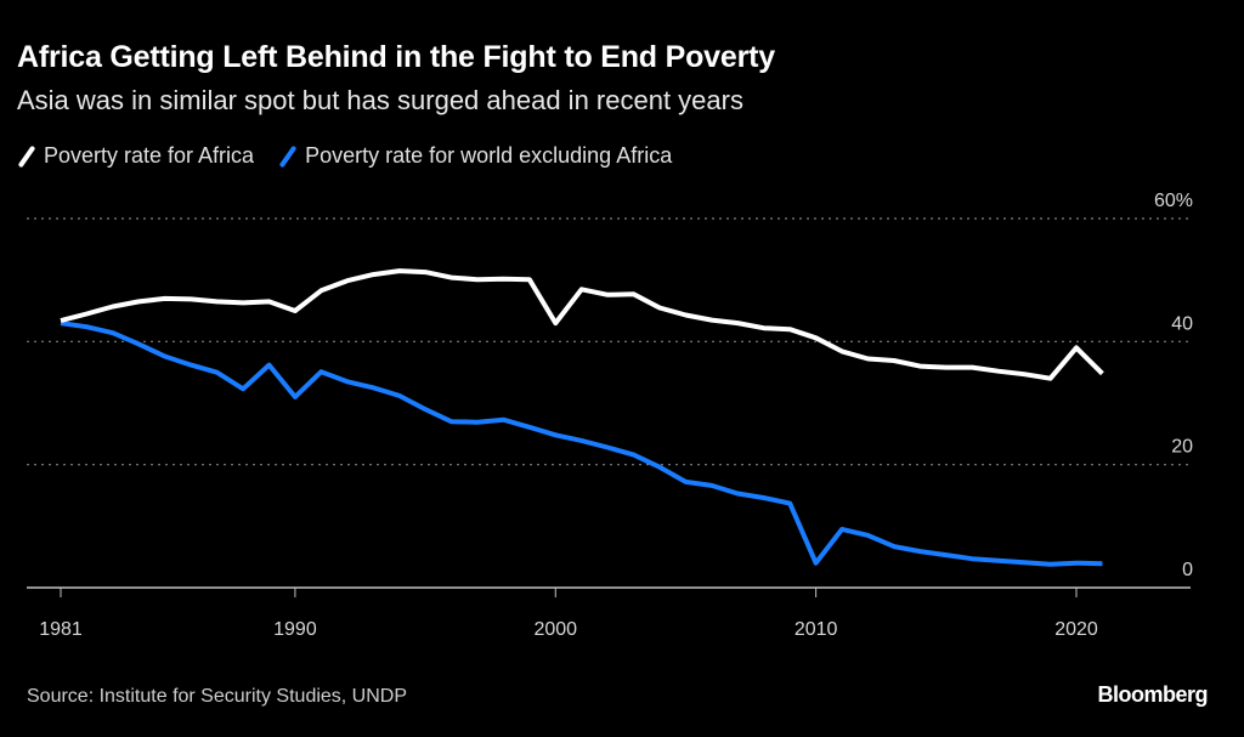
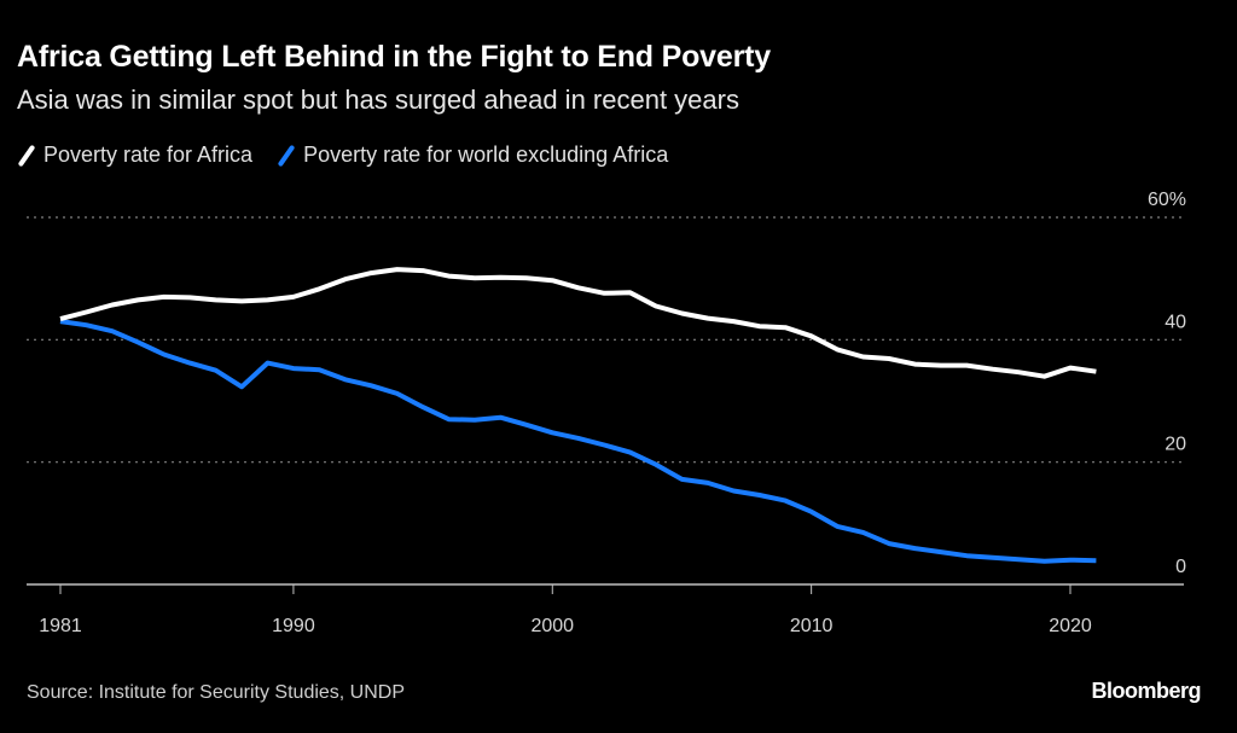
Poverty rate for Africa/1990: 45% -> 47%
Poverty rate for world excluding Africa/1990: 31% -> 35%
Poverty rate for Africa/2000: 43% -> 50%
Poverty rate for world excluding Africa/2010: 4% -> 12%
Poverty rate for Africa/2020: 39% -> 35%
